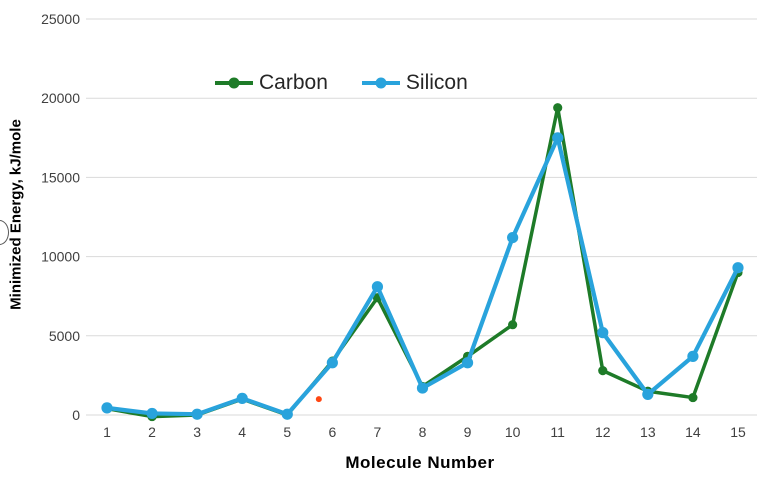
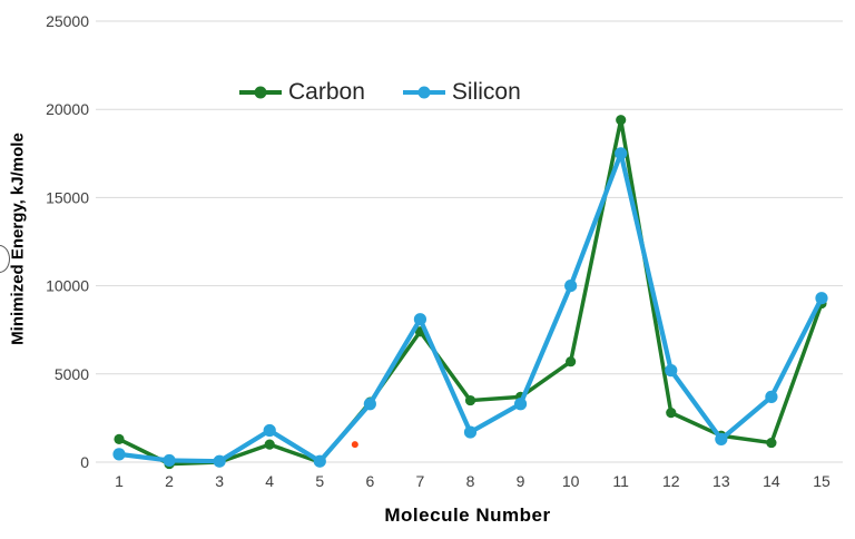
Carbon/1: 400 -> 1300
Silicon/4: 1000 -> 1800
Carbon/8: 1800 -> 3500
Silicon/10: 11200 -> 10000
